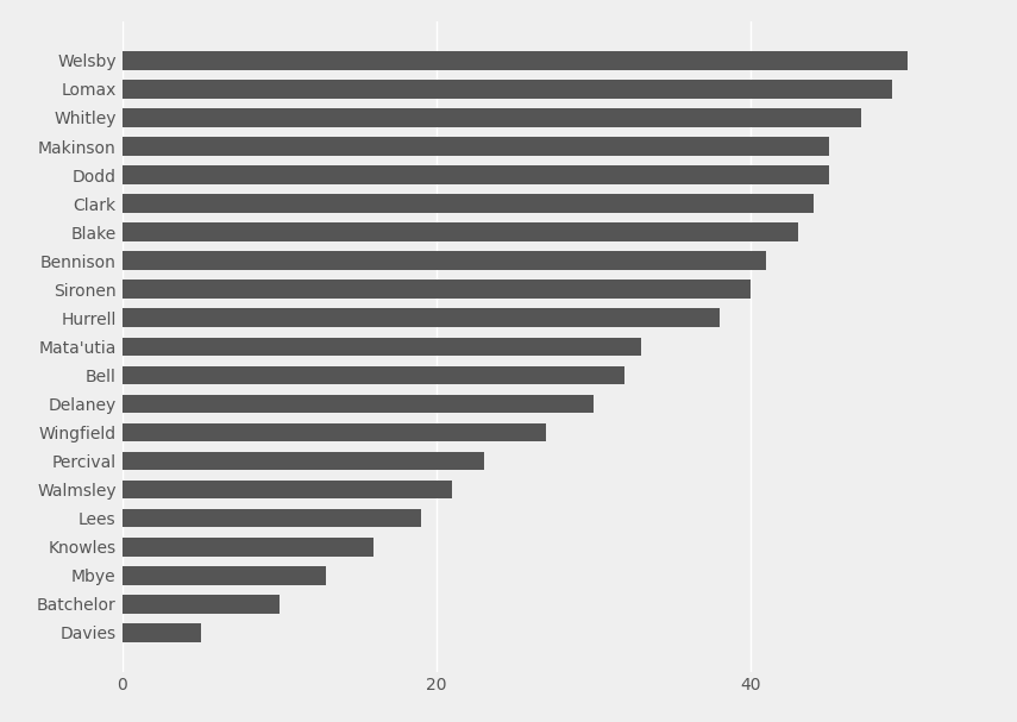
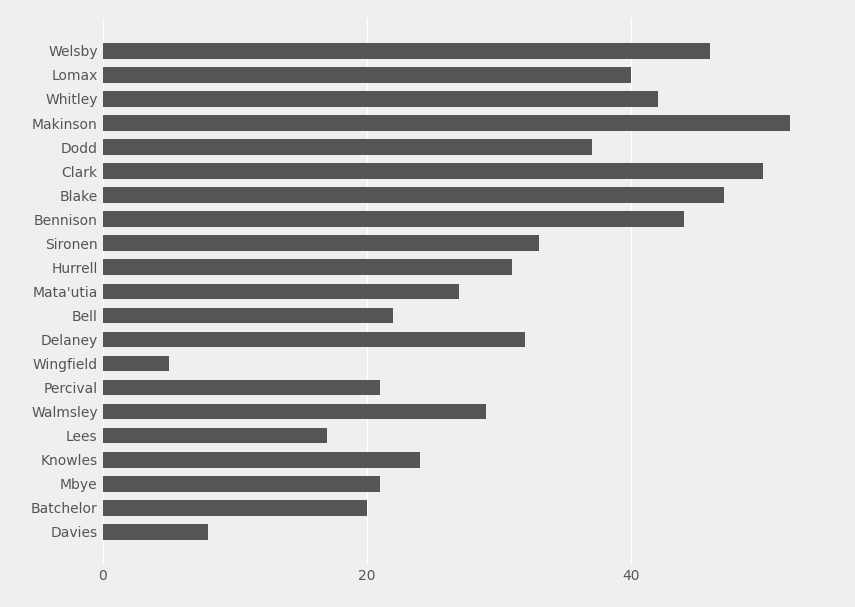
Welsby: 50 -> 46
Lomax: 49 -> 40
Whitley: 47 -> 42
Makinson: 45 -> 52
Dodd: 45 -> 37
Clark: 44 -> 50
Blake: 43 -> 47
Bennison: 41 -> 44
Sironen: 40 -> 33
Hurrell: 38 -> 31
Mata'utia: 33 -> 27
Bell: 32 -> 22
Delaney: 30 -> 32
Wingfield: 27 -> 5
Percival: 23 -> 21
Walmsley: 21 -> 29
Lees: 19 -> 17
Knowles: 16 -> 24
Mbye: 13 -> 21
Batchelor: 10 -> 20
Davies: 5 -> 8
